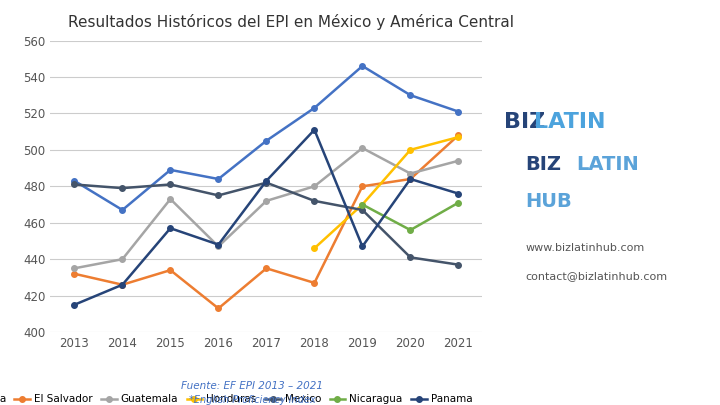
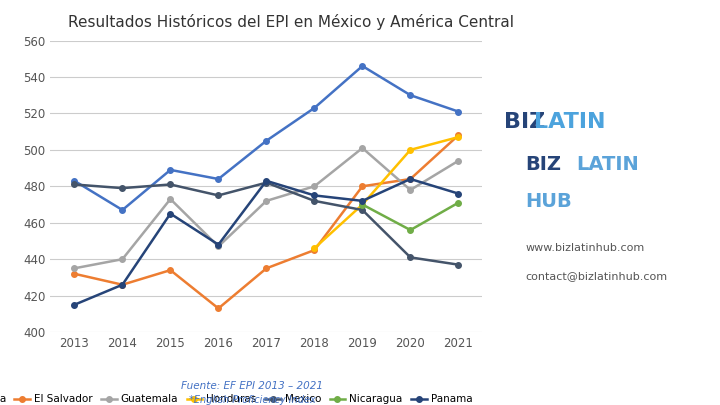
Panama/2015: 457 -> 465
El Salvador/2018: 427 -> 445
Panama/2018: 511 -> 475
Panama/2019: 447 -> 472
Guatemala/2020: 487 -> 478
